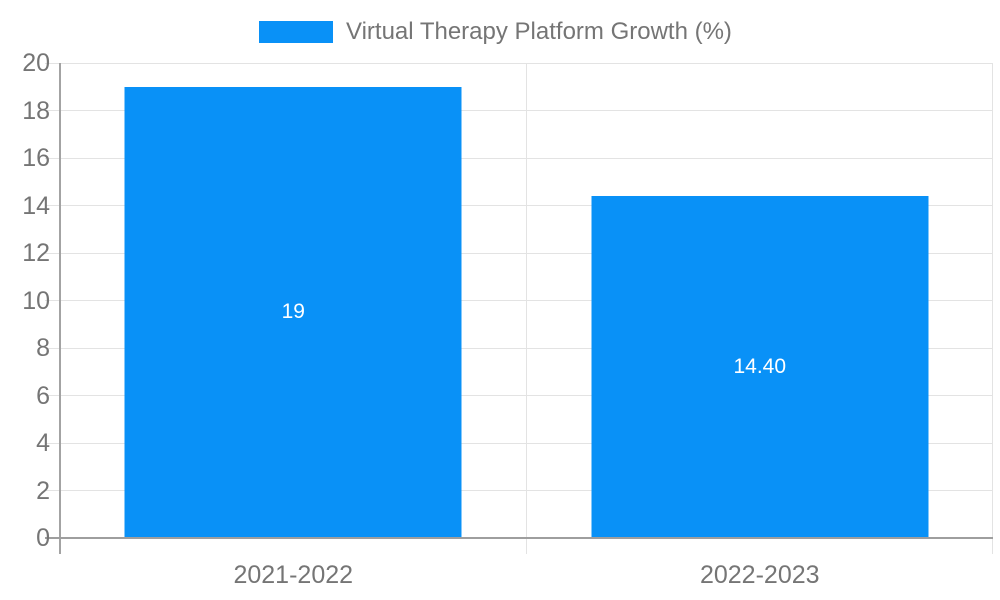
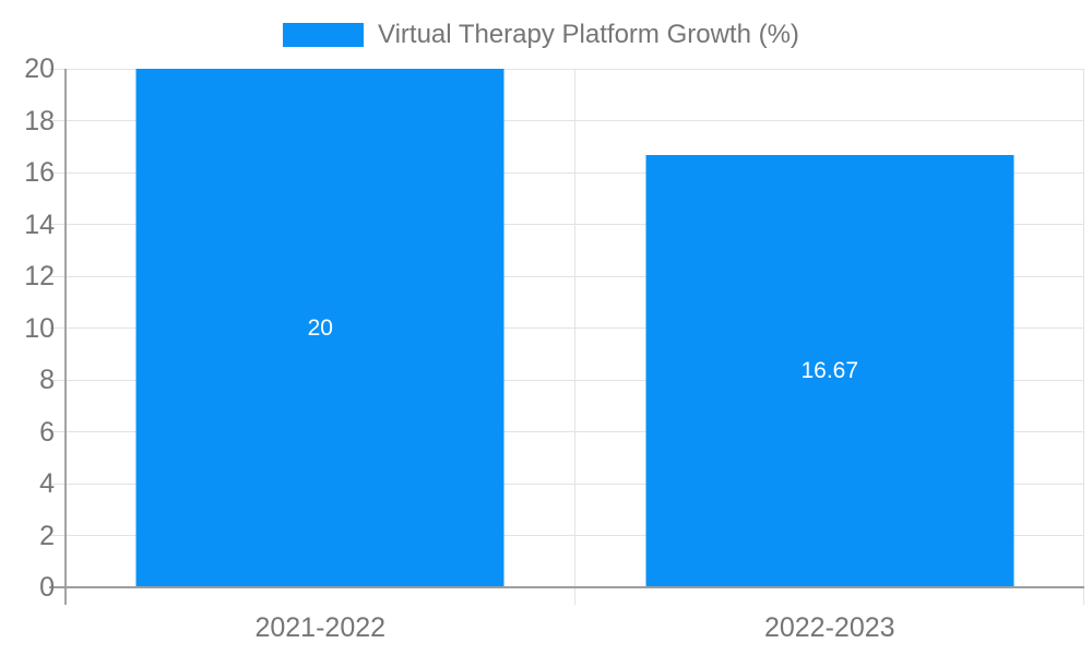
2021-2022: 19 -> 20
2022-2023: 14.40 -> 16.67
